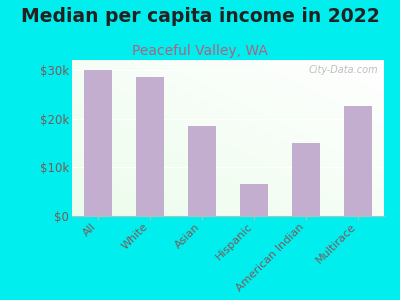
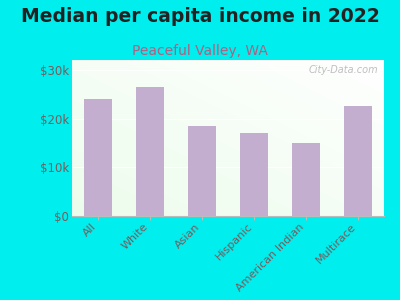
All: $30.0k -> $24.0k
White: $28.5k -> $26.5k
Hispanic: $6.5k -> $17.0k
